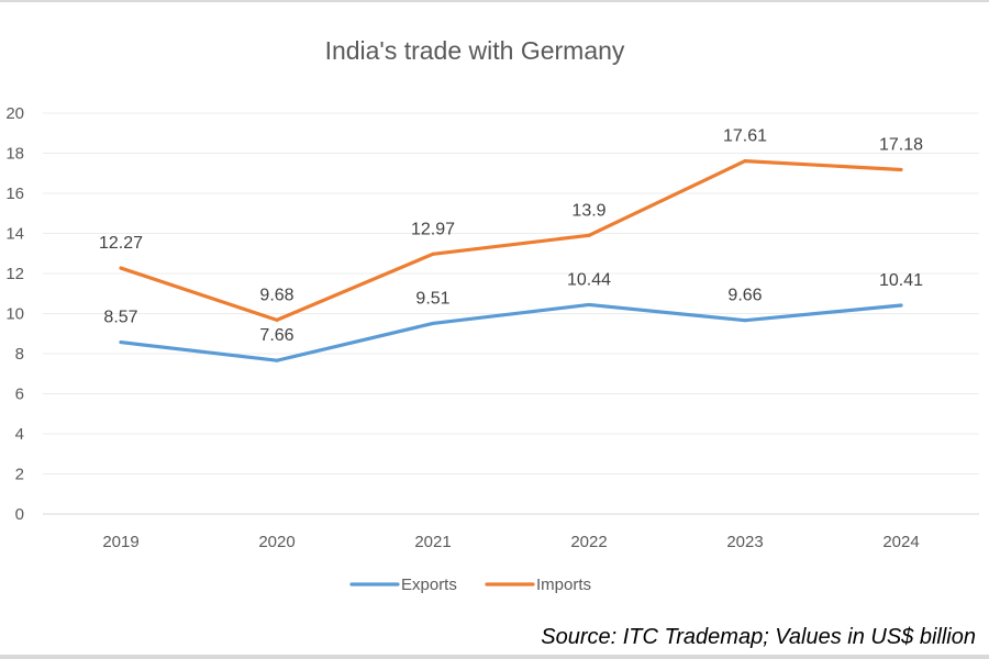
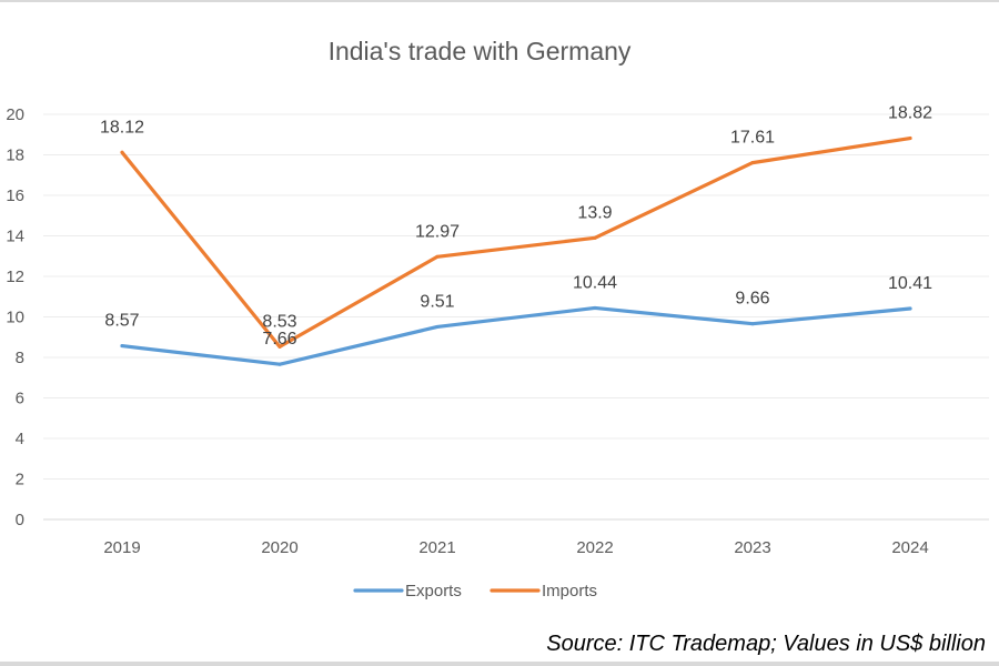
Imports/2019: 12.27 -> 18.12
Imports/2020: 9.68 -> 8.53
Imports/2024: 17.18 -> 18.82
